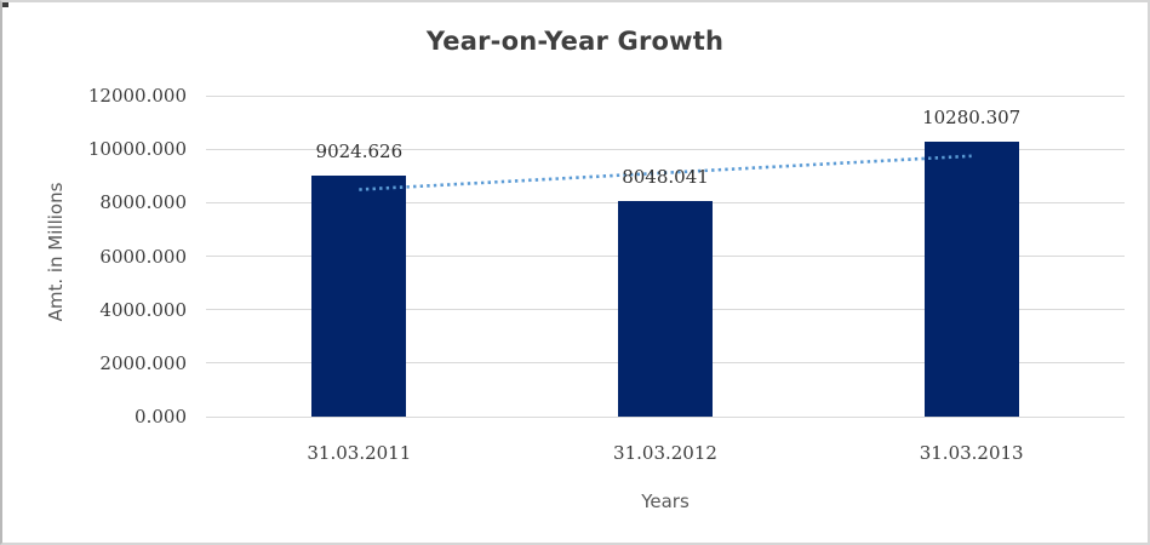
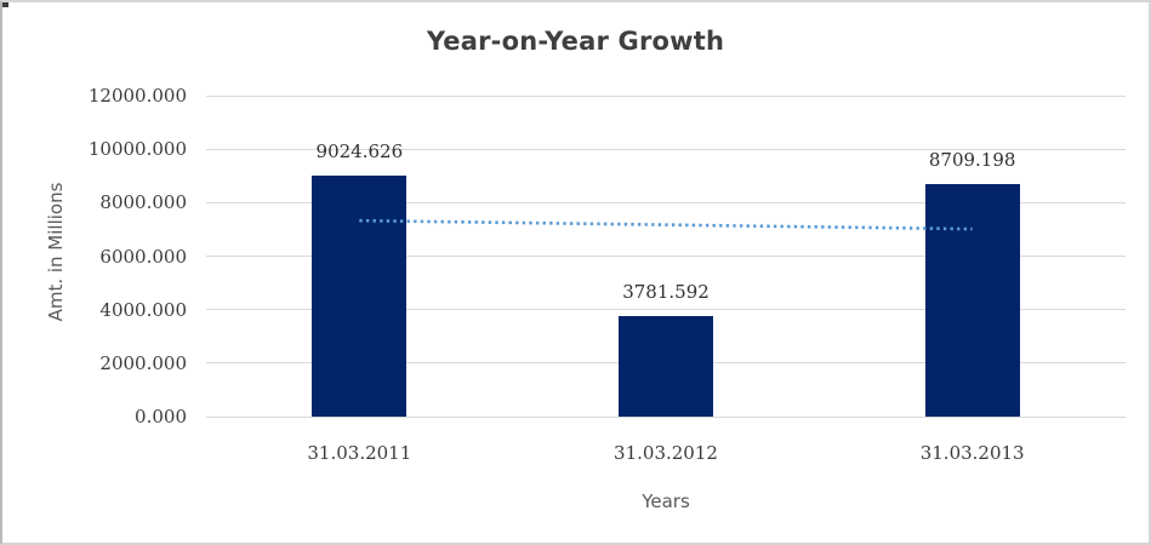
31.03.2012: 8048.041 -> 3781.592
31.03.2013: 10280.307 -> 8709.198
